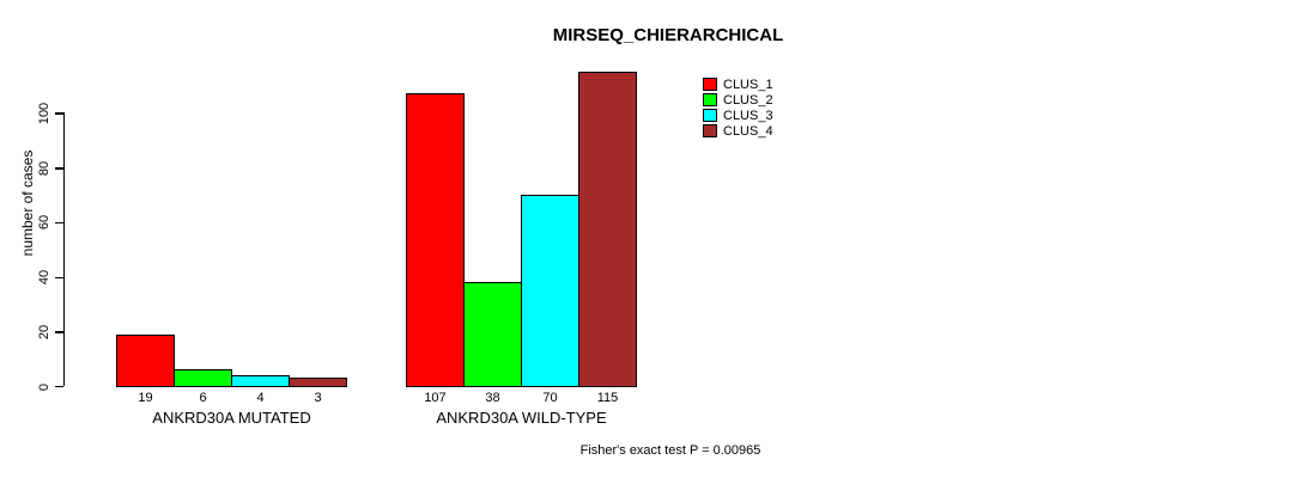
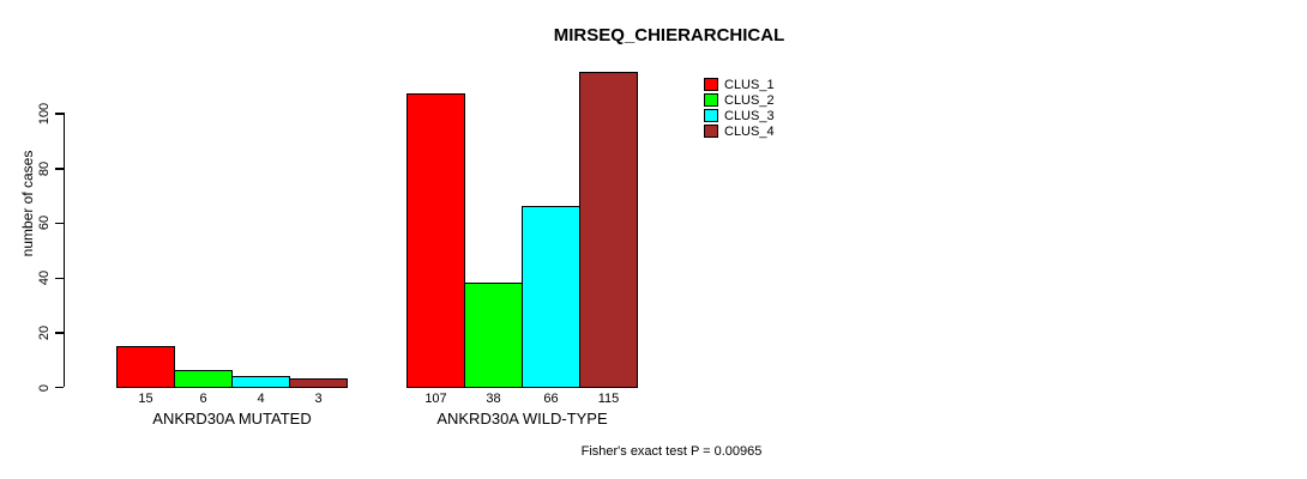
CLUS_1/ANKRD30A MUTATED: 19 -> 15
CLUS_3/ANKRD30A WILD-TYPE: 70 -> 66
